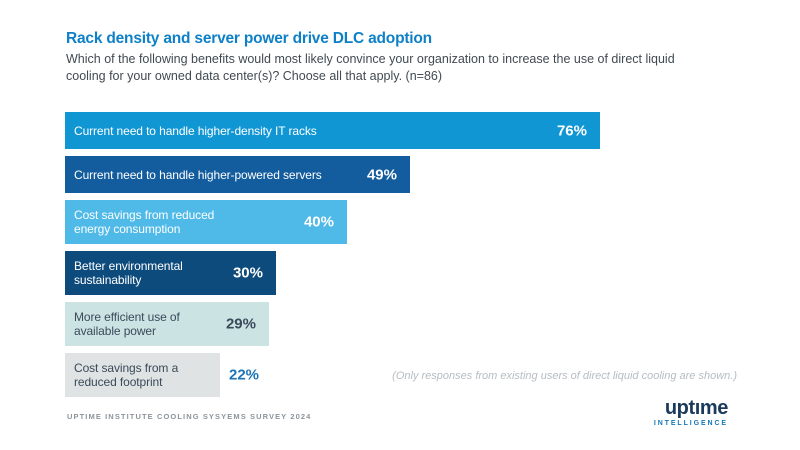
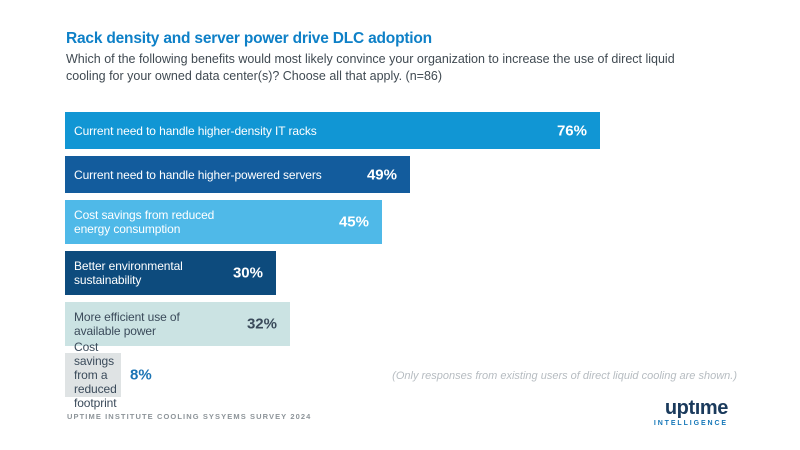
Cost savings from reduced energy consumption: 40% -> 45%
More efficient use of available power: 29% -> 32%
Cost savings from a reduced footprint: 22% -> 8%
